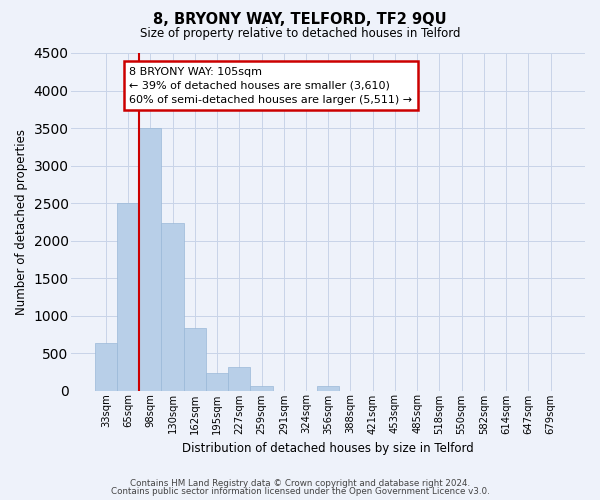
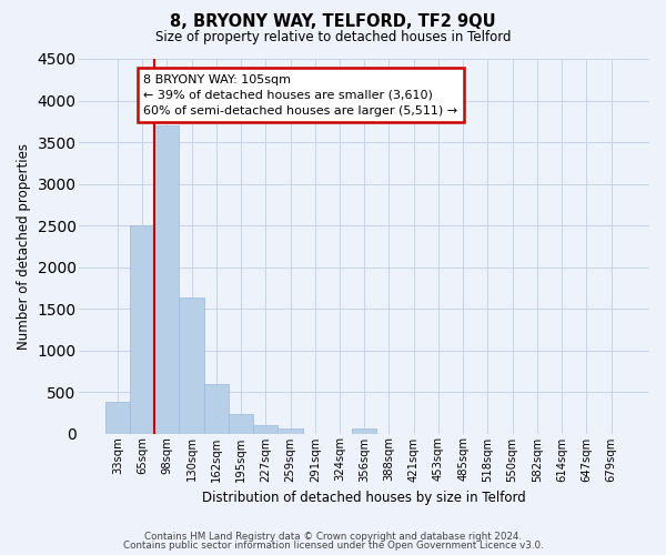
33sqm: 640 -> 380
98sqm: 3500 -> 3700
130sqm: 2240 -> 1630
162sqm: 840 -> 600
227sqm: 320 -> 100
